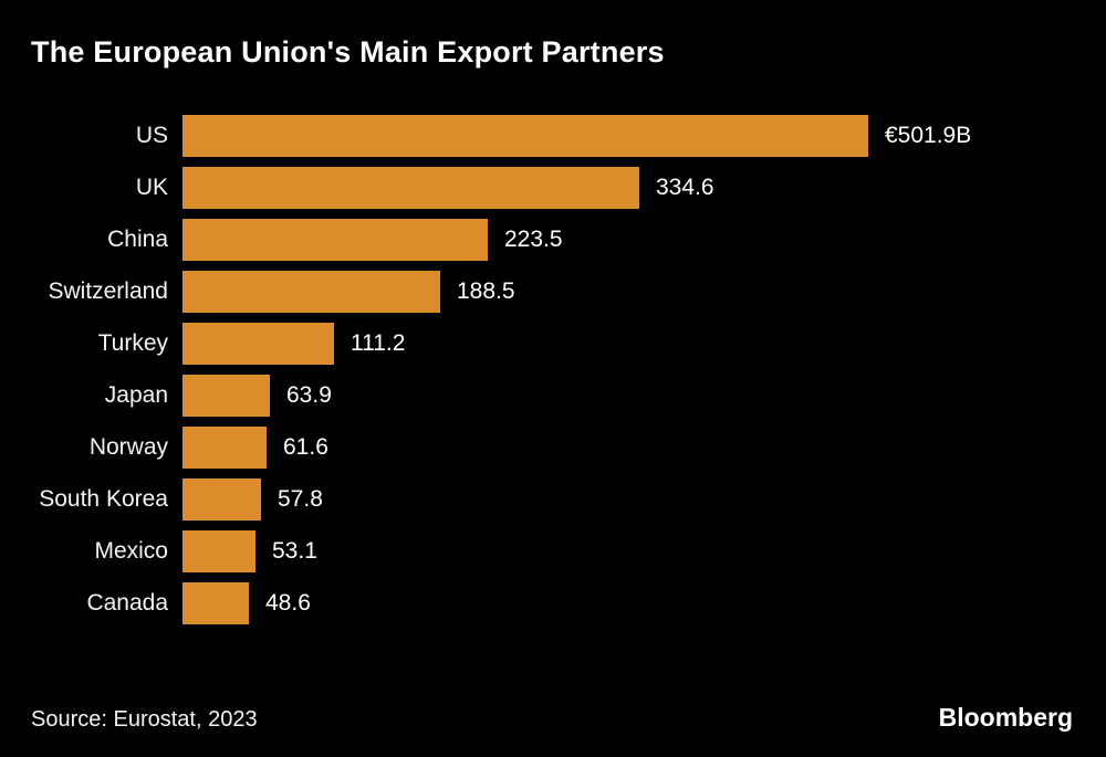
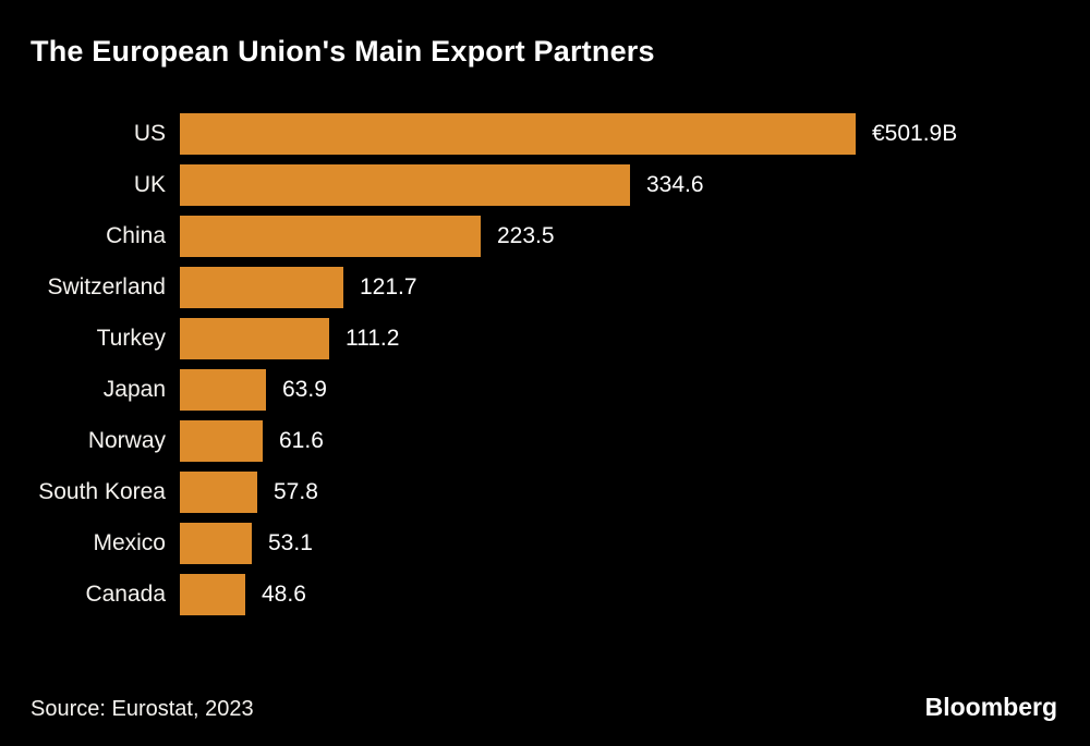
Switzerland: 188.5 -> 121.7
